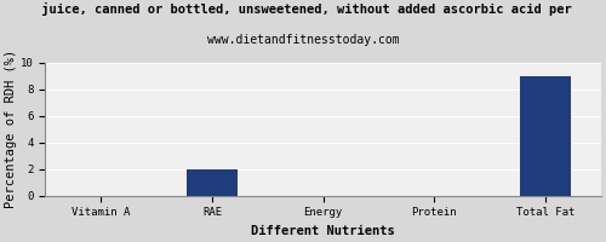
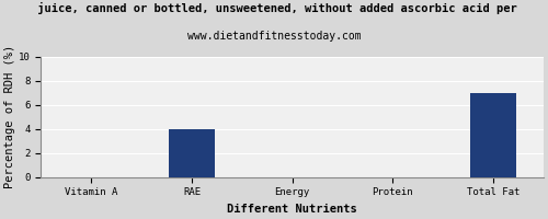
RAE: 2 -> 4
Total Fat: 9 -> 7
